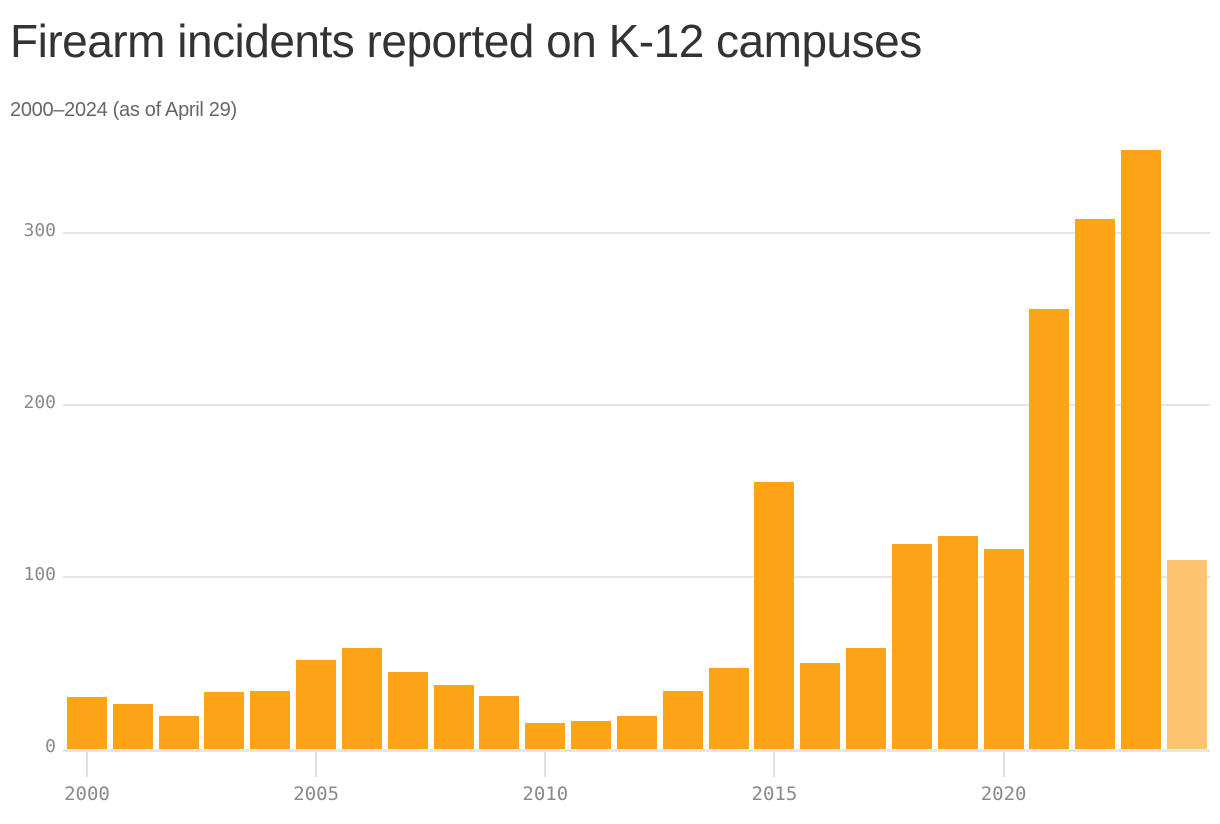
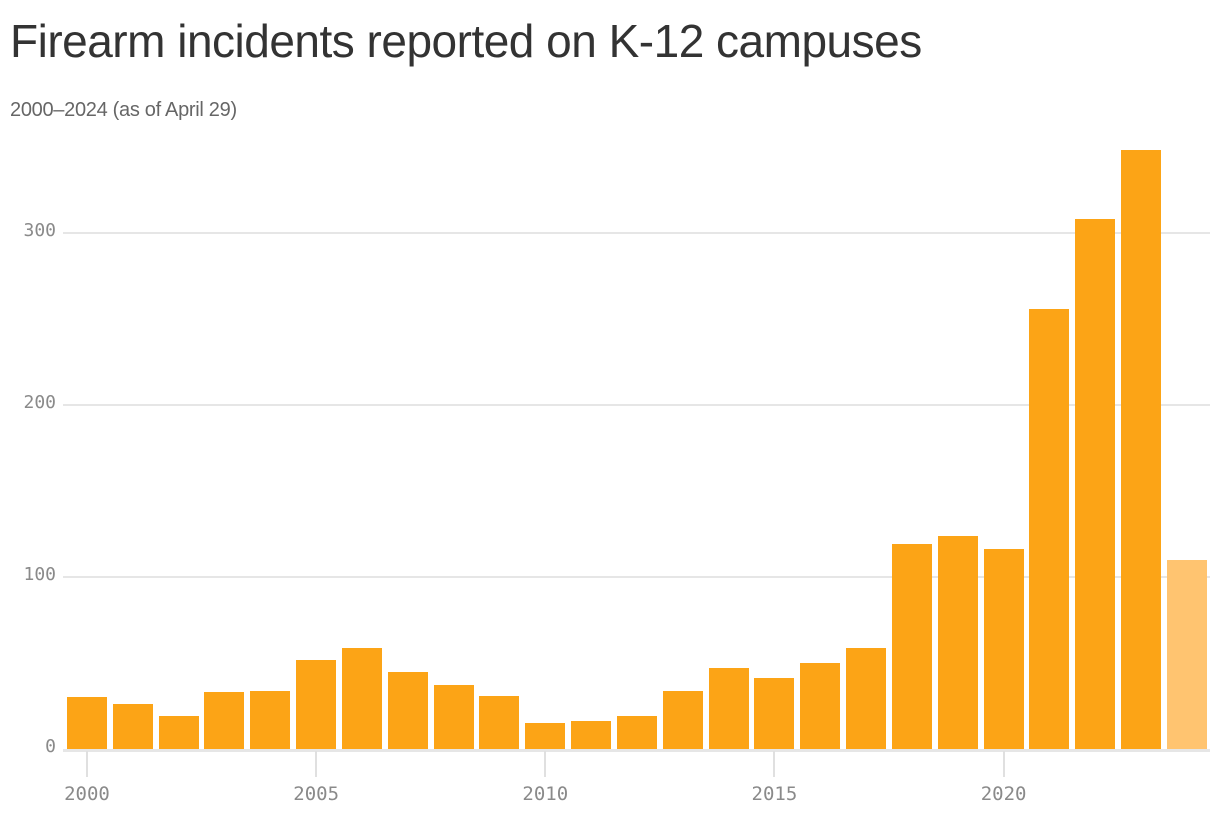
2015: 155 -> 41
